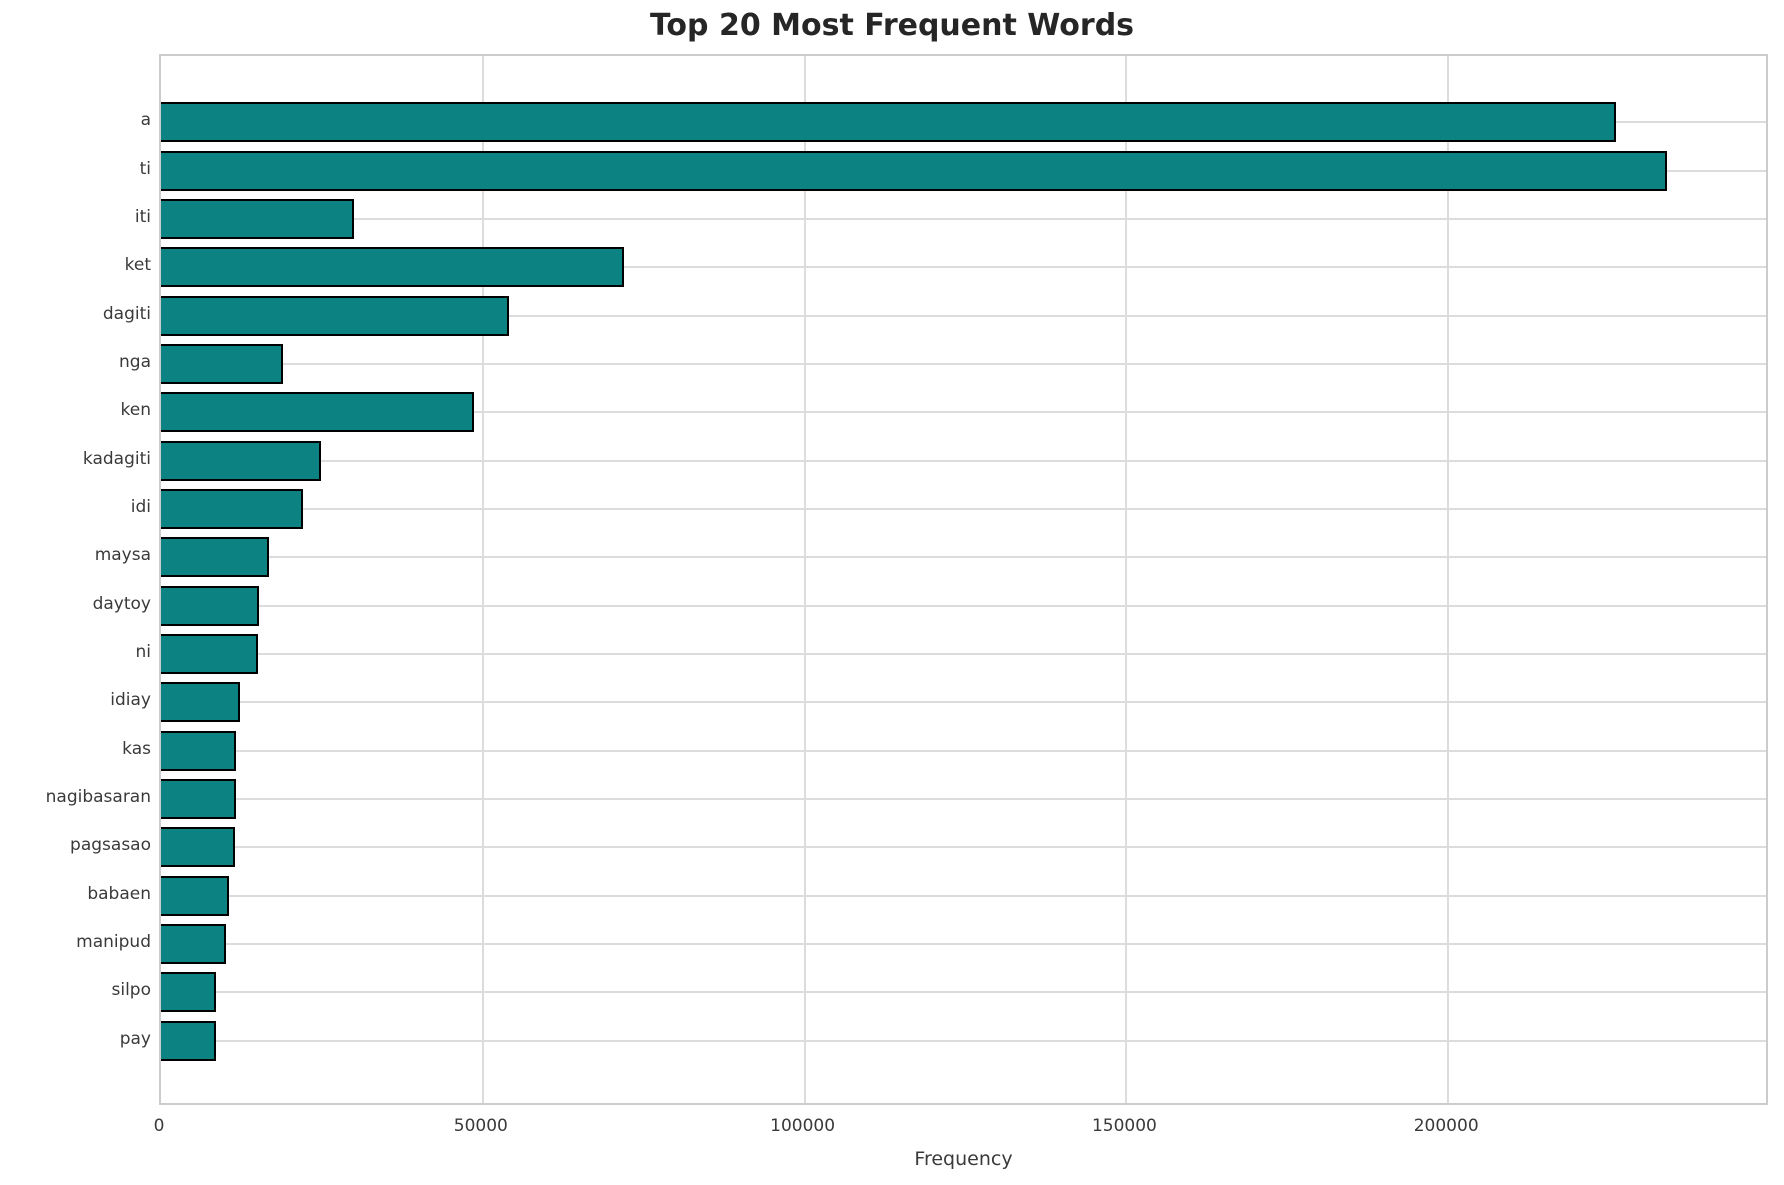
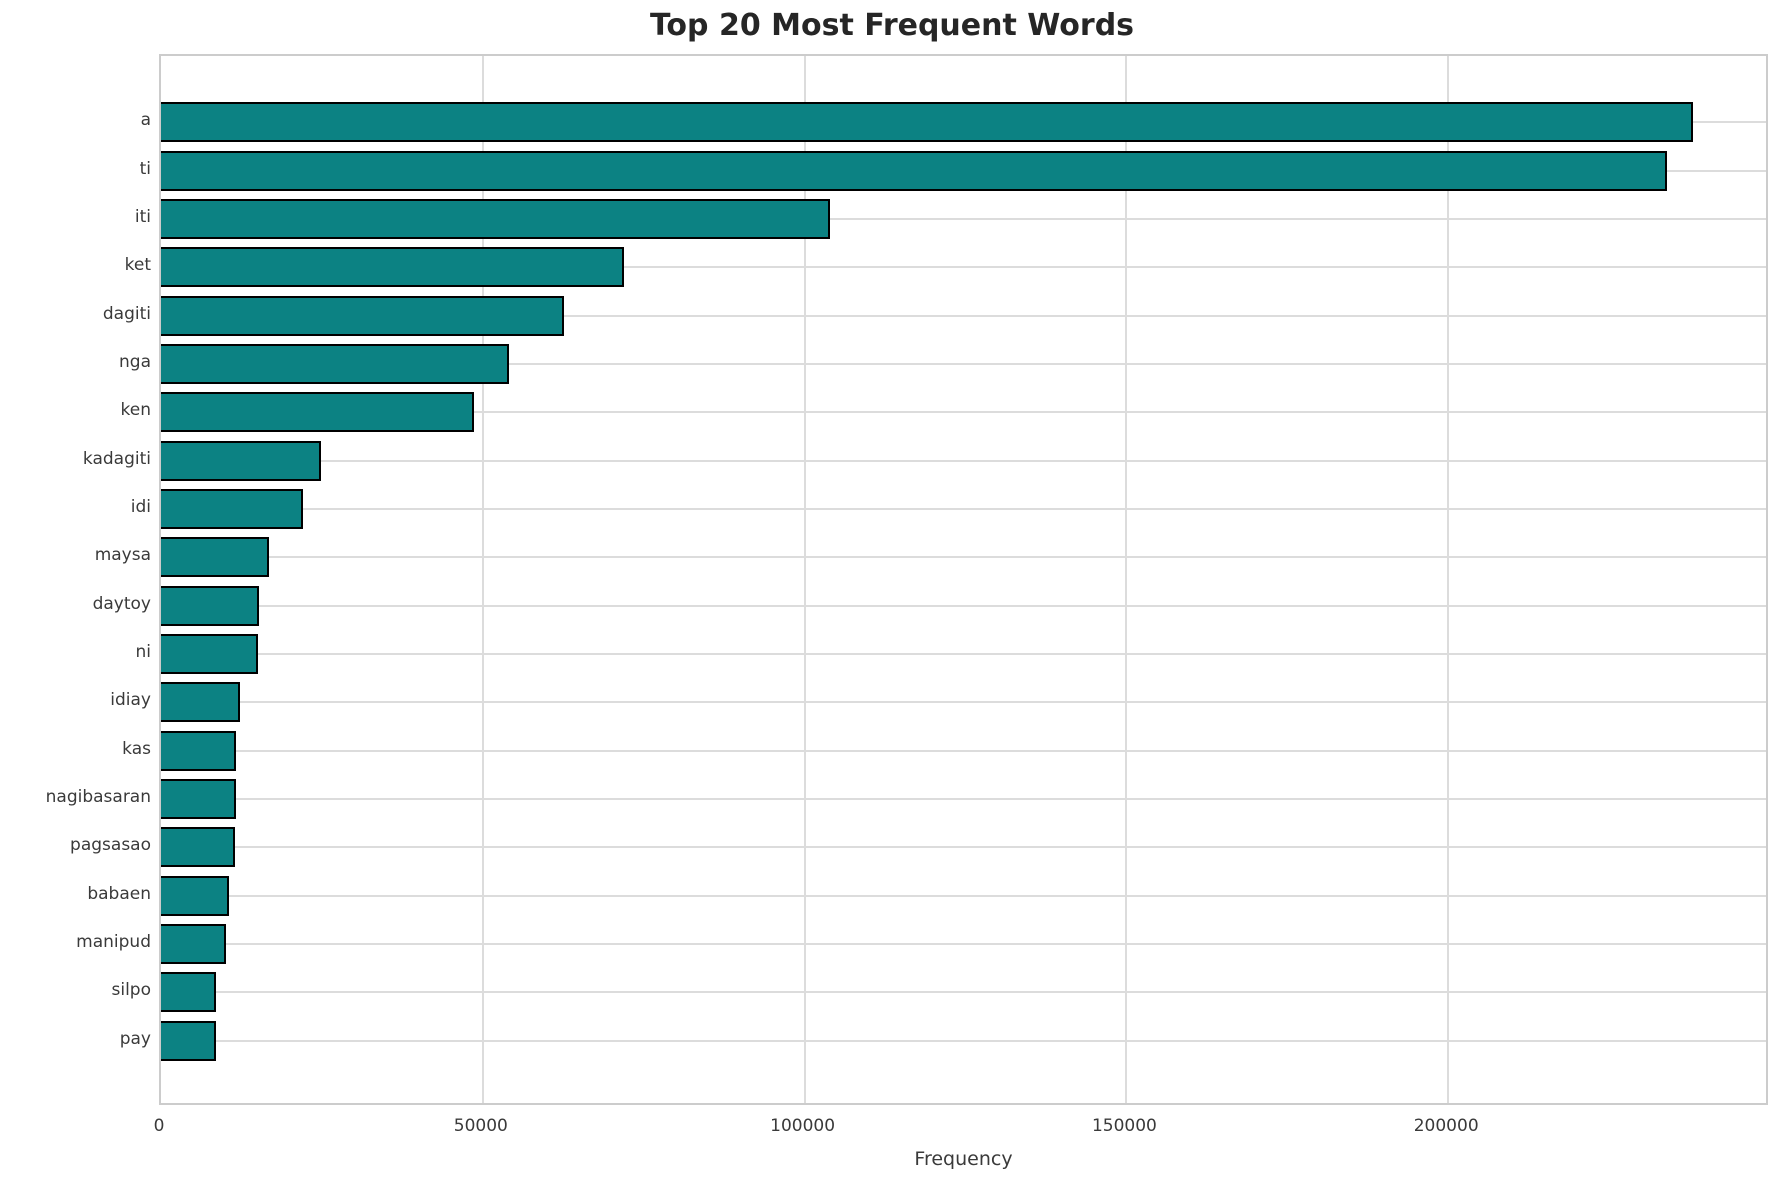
a: 226000 -> 238000
iti: 30000 -> 104000
dagiti: 54000 -> 63000
nga: 19000 -> 54000
